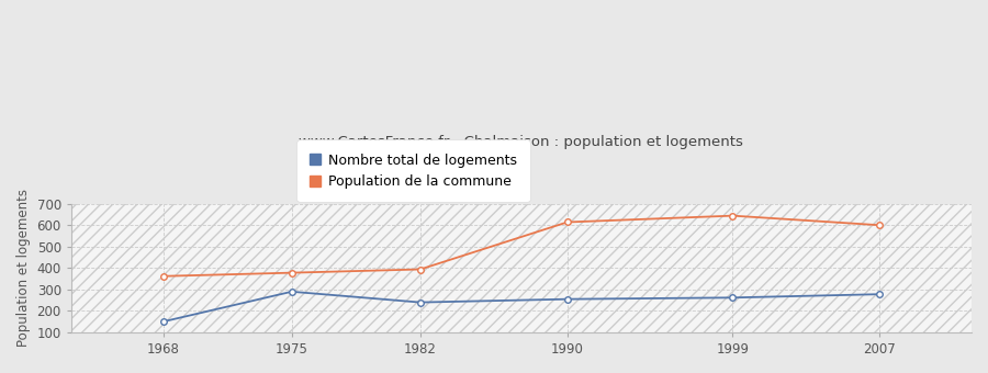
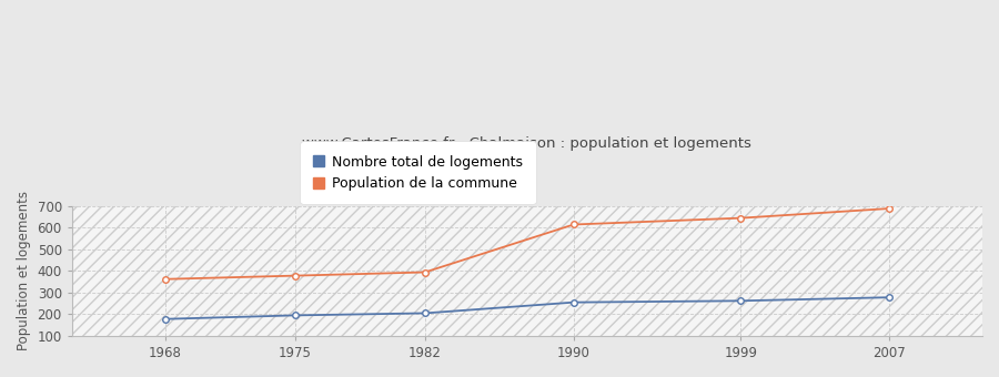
Nombre total de logements/1968: 150 -> 180
Nombre total de logements/1975: 290 -> 200
Nombre total de logements/1982: 240 -> 200
Population de la commune/2007: 600 -> 690
